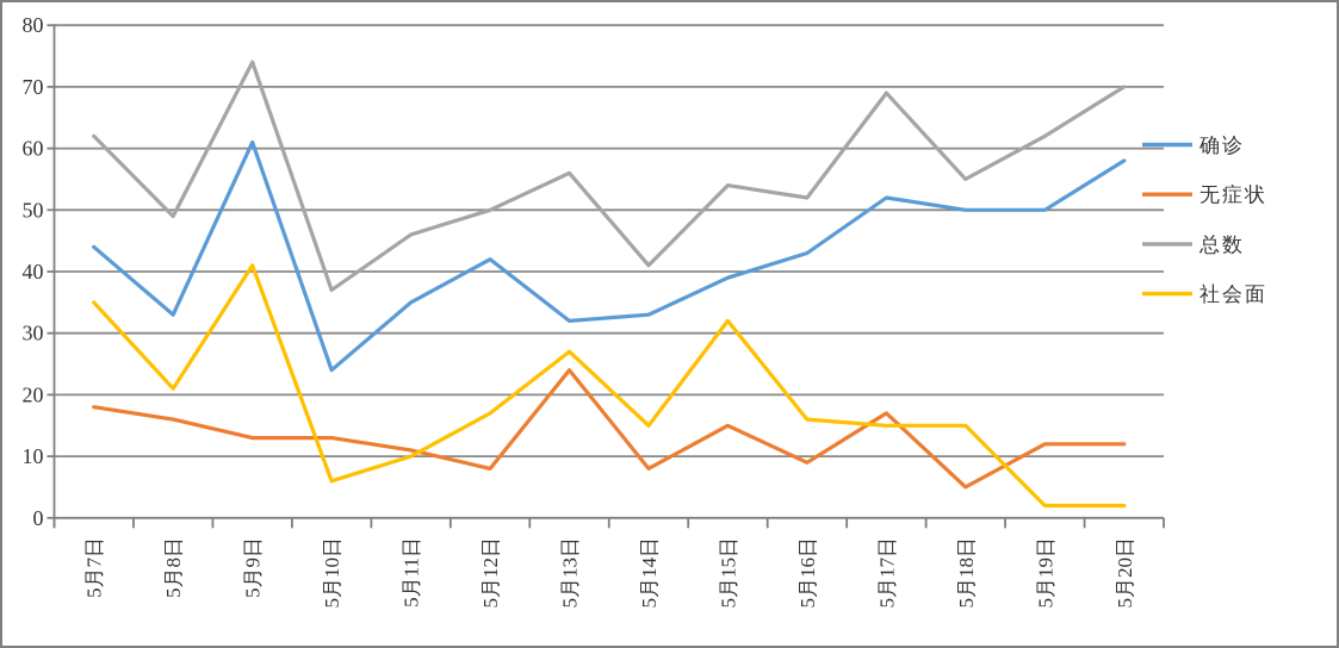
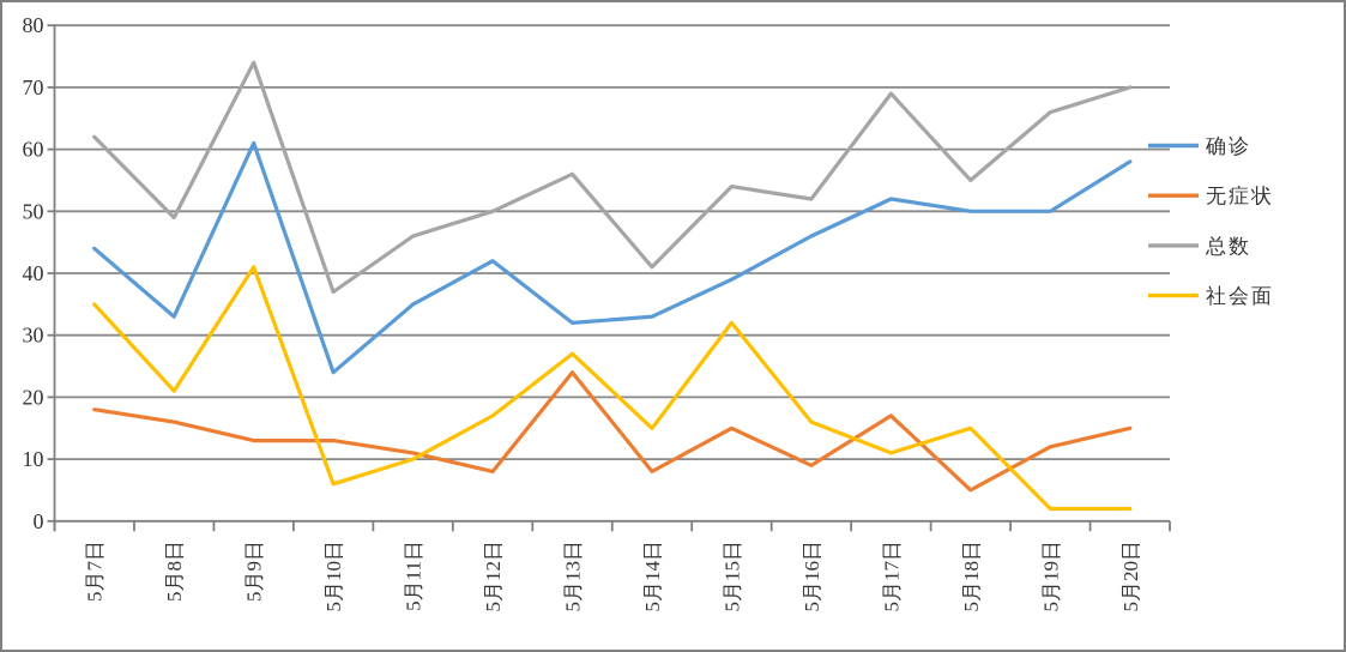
确诊/5月16日: 43 -> 46
社会面/5月17日: 15 -> 11
总数/5月19日: 62 -> 66
无症状/5月20日: 12 -> 15
